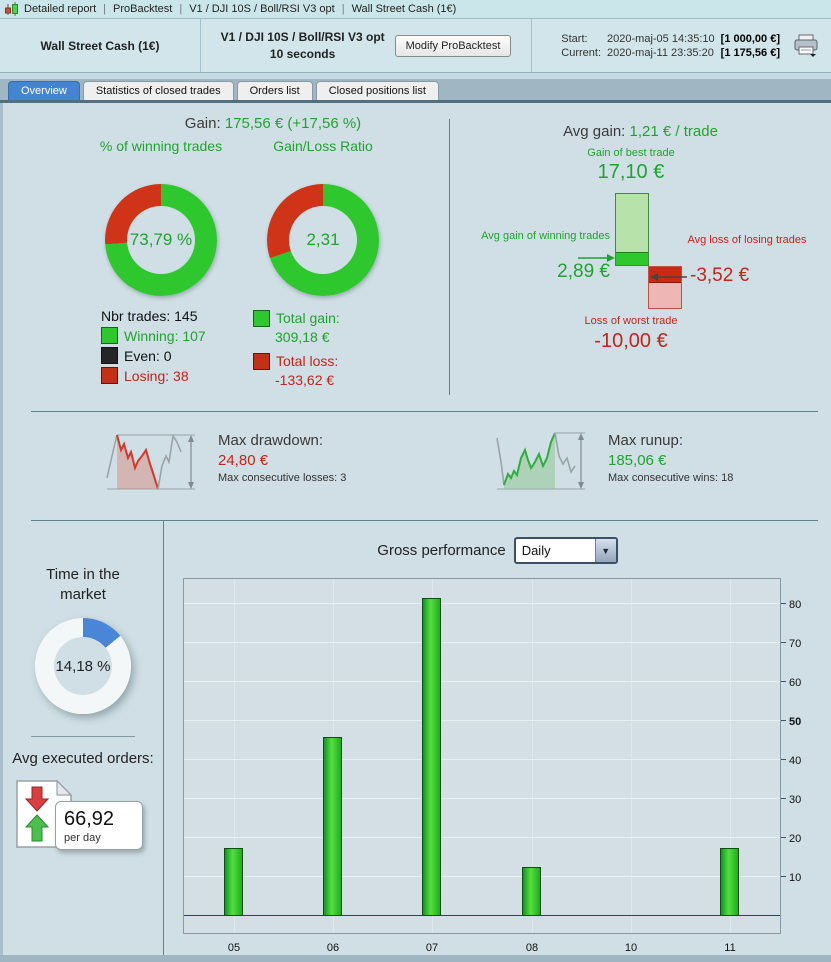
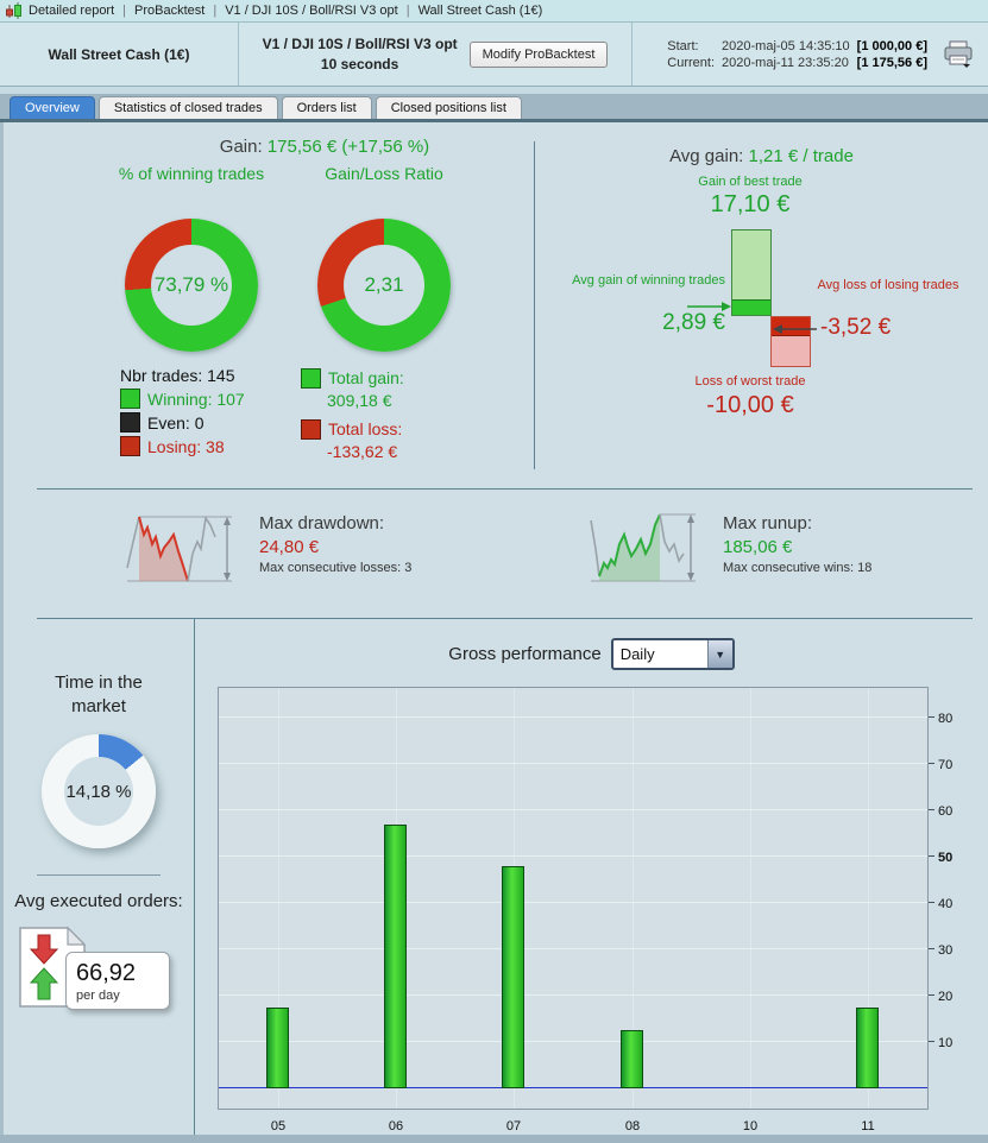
06: 46 -> 57
07: 82 -> 48
